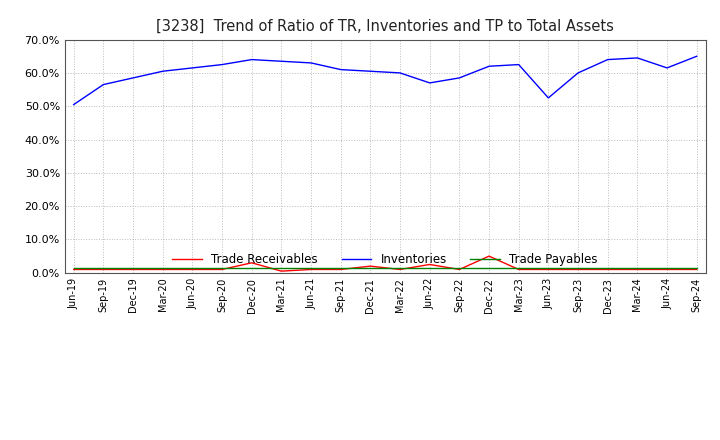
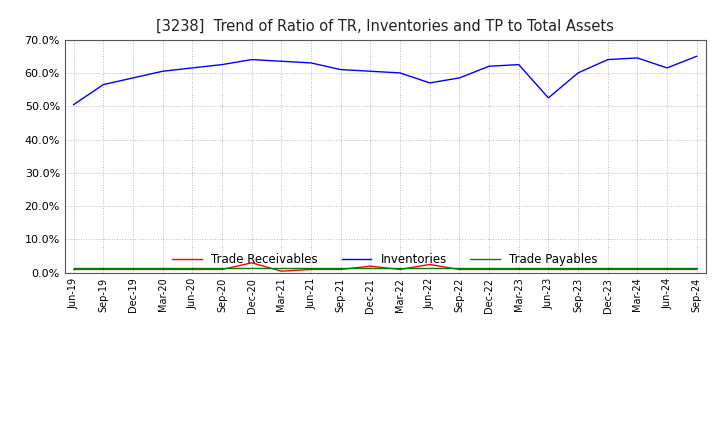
Trade Receivables/Dec-22: 5.0% -> 1.0%
